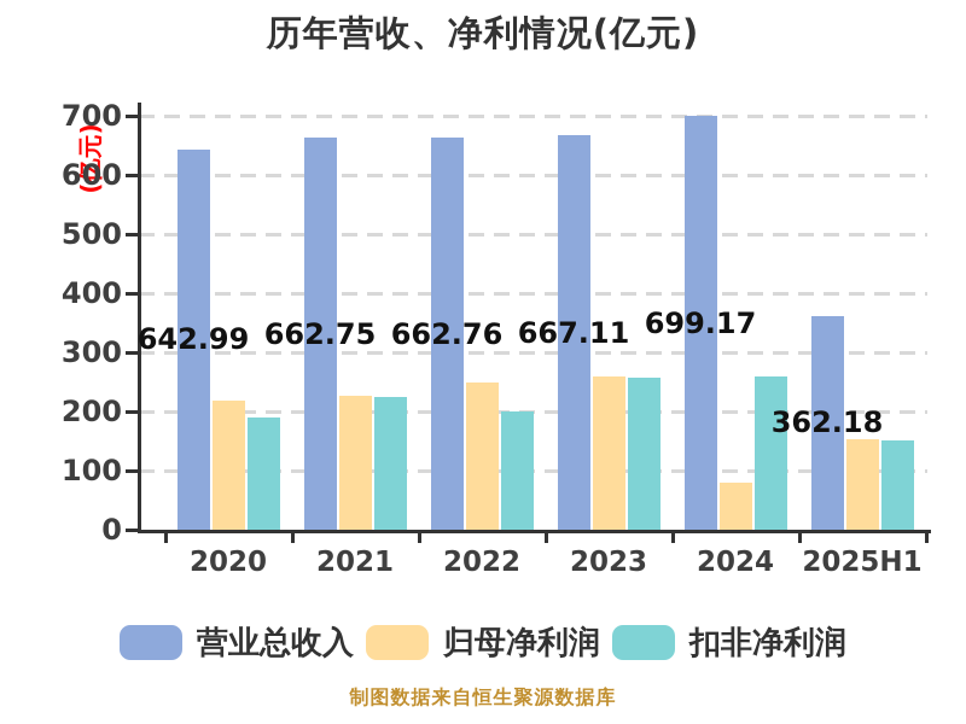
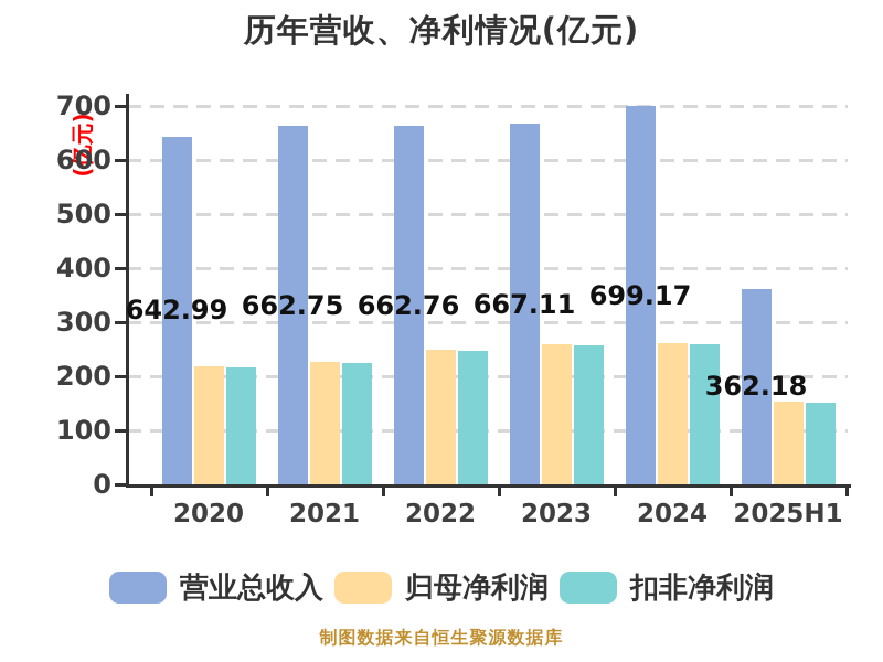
扣非净利润/2020: 190 -> 220
扣非净利润/2022: 200 -> 250
归母净利润/2024: 80 -> 260
